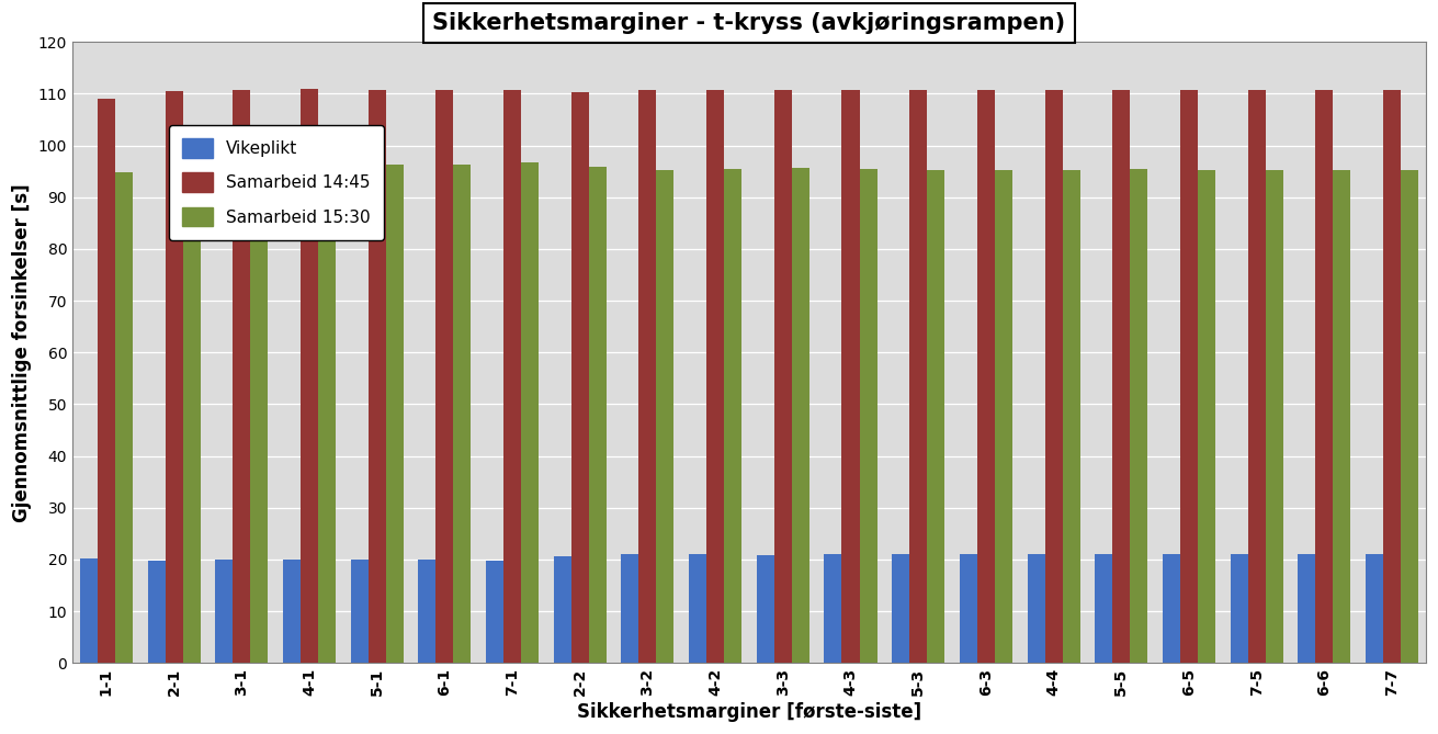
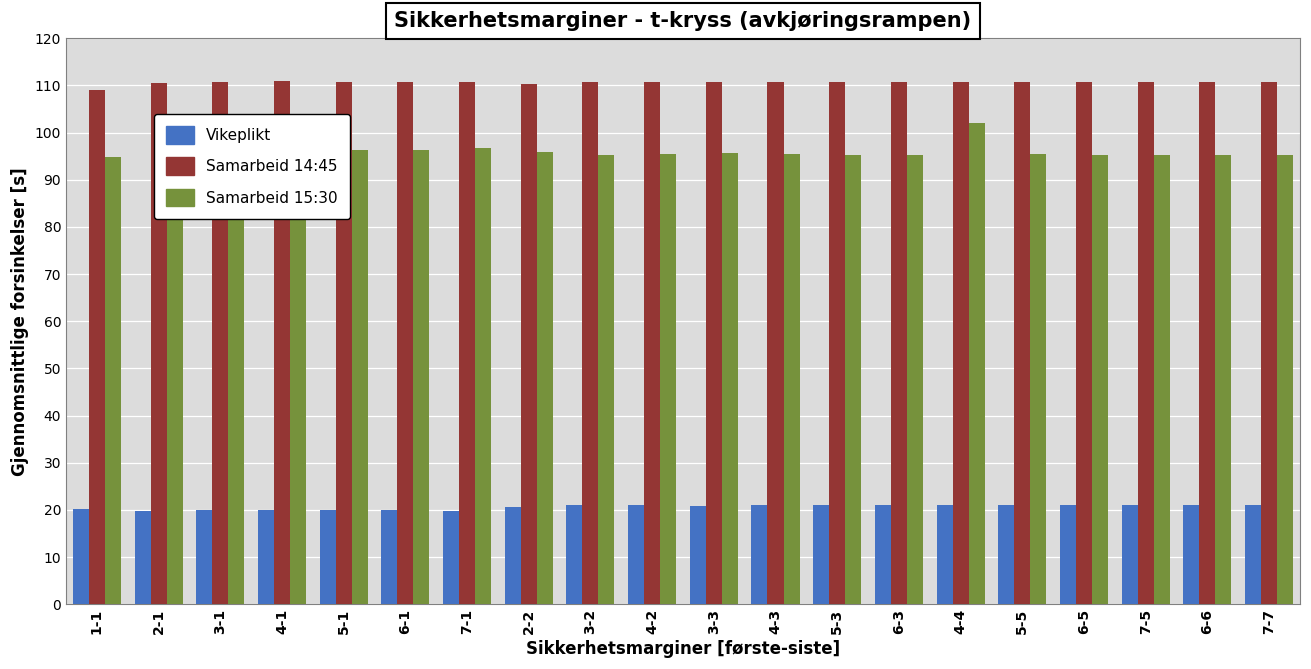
Samarbeid 15:30/4-4: 95.3 -> 102.0
